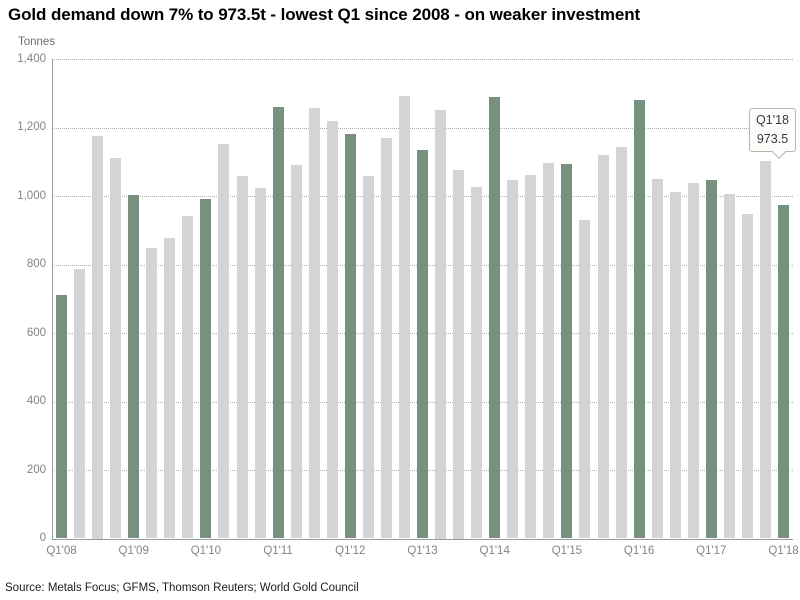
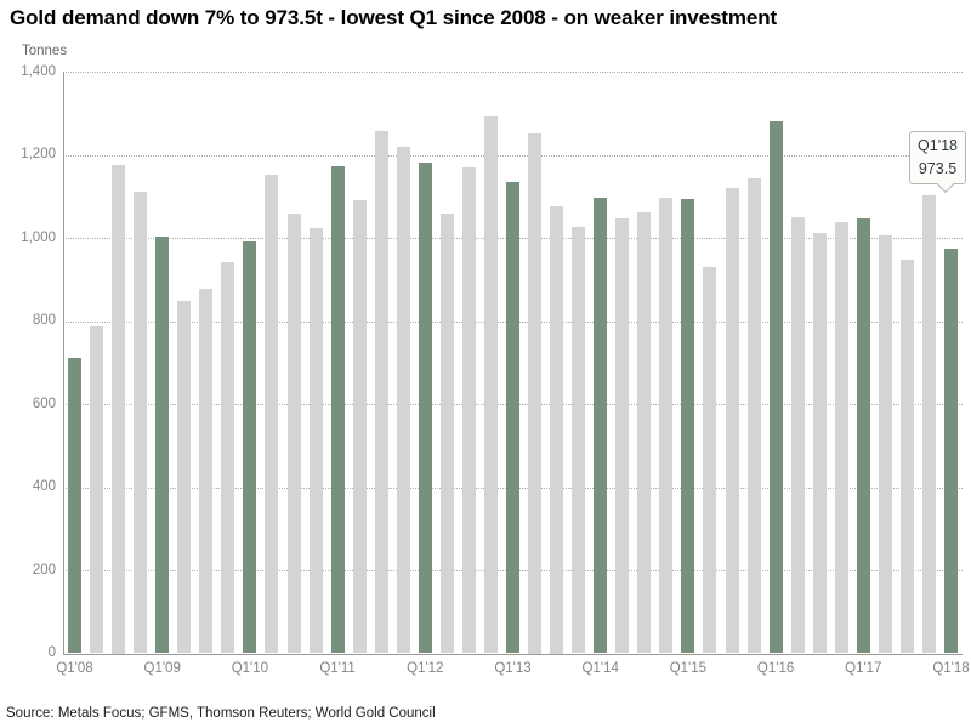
Q1'11: 1260 -> 1170
Q1'14: 1290 -> 1100
